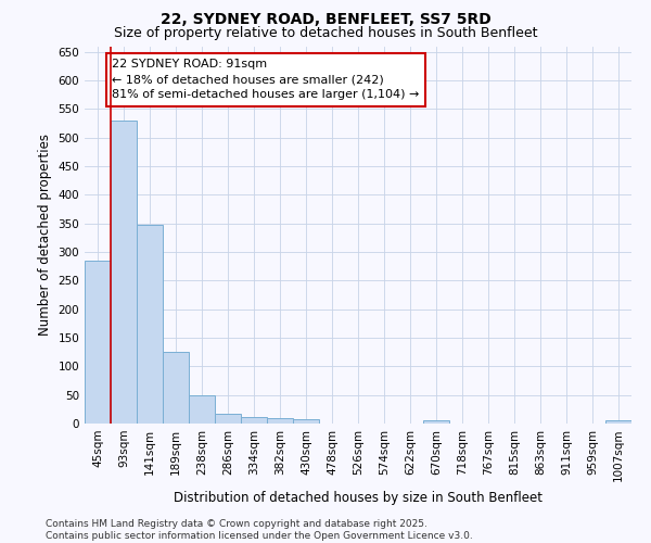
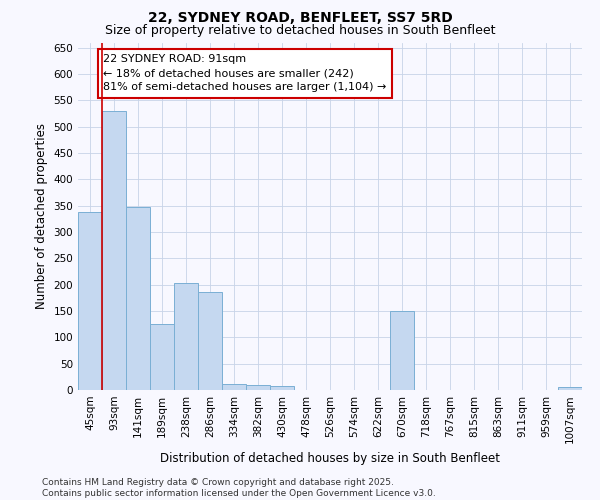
45sqm: 285 -> 338
238sqm: 50 -> 204
286sqm: 17 -> 186
670sqm: 5 -> 150
